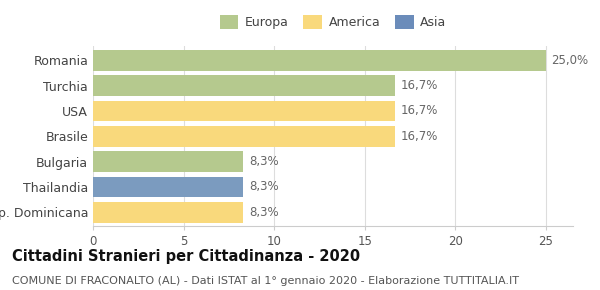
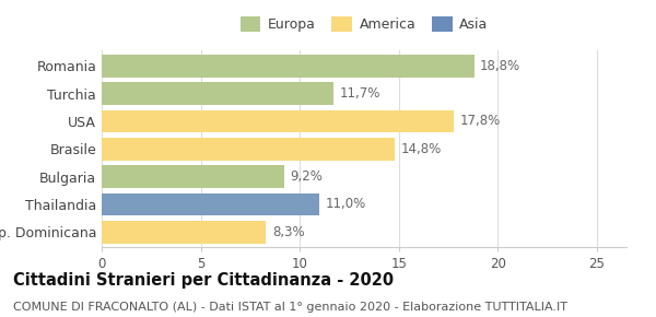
Romania: 25,0% -> 18,8%
Turchia: 16,7% -> 11,7%
USA: 16,7% -> 17,8%
Brasile: 16,7% -> 14,8%
Bulgaria: 8,3% -> 9,2%
Thailandia: 8,3% -> 11,0%
